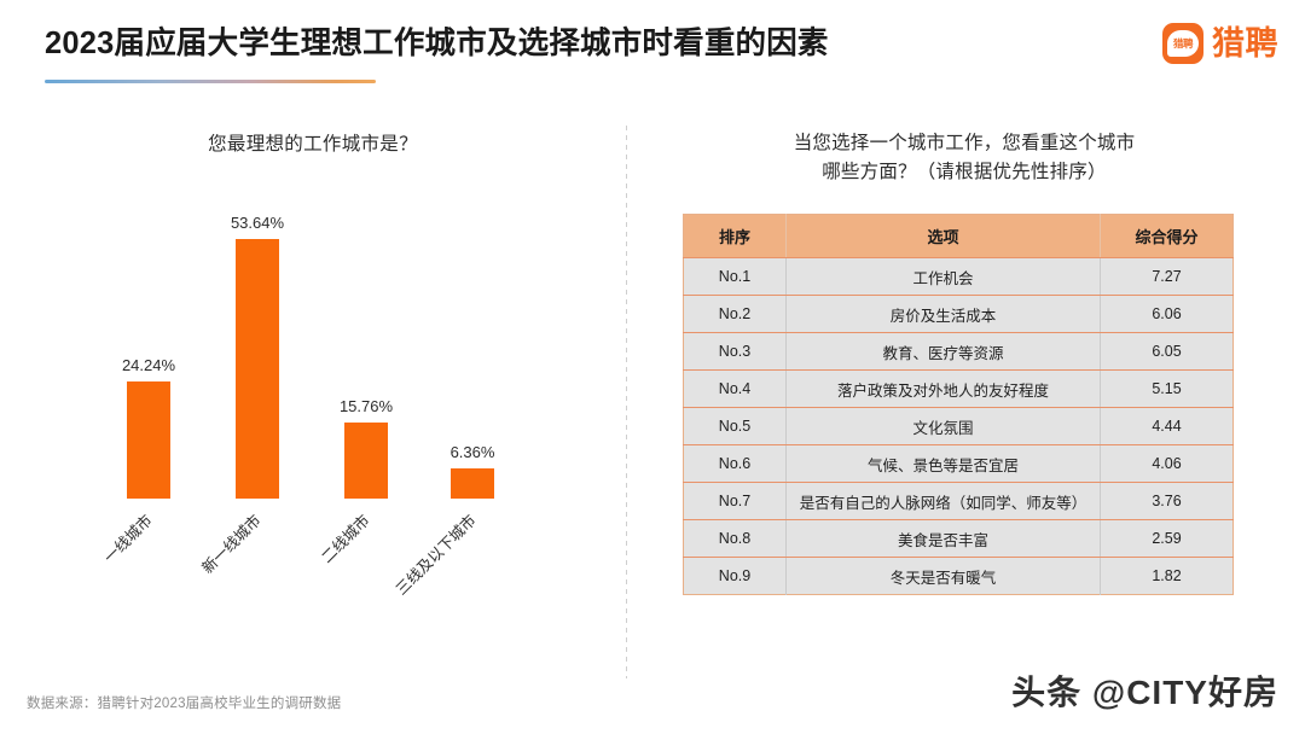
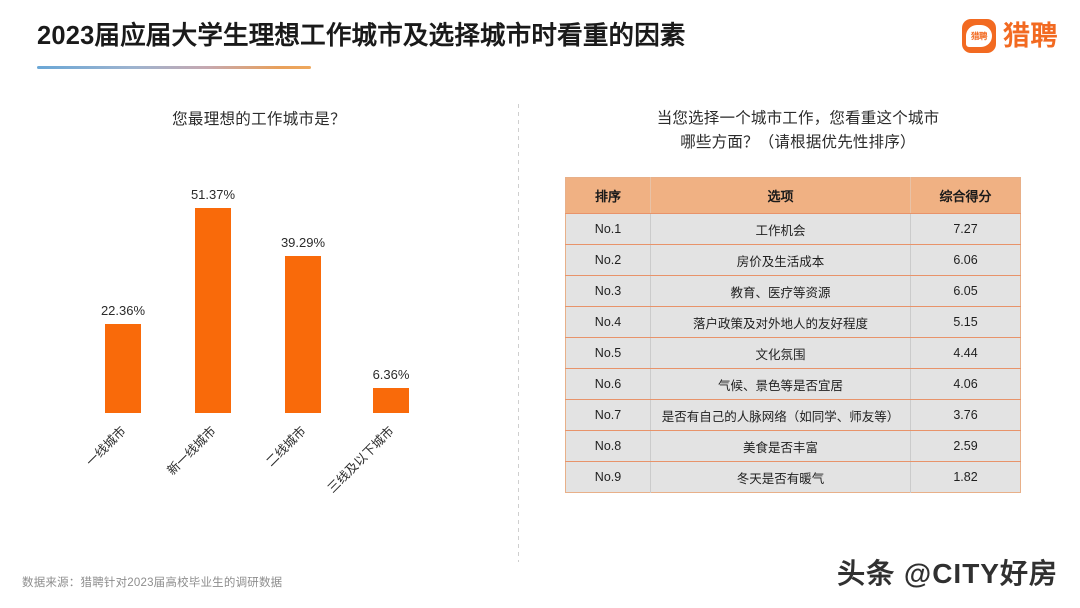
一线城市: 24.24% -> 22.36%
新一线城市: 53.64% -> 51.37%
二线城市: 15.76% -> 39.29%
